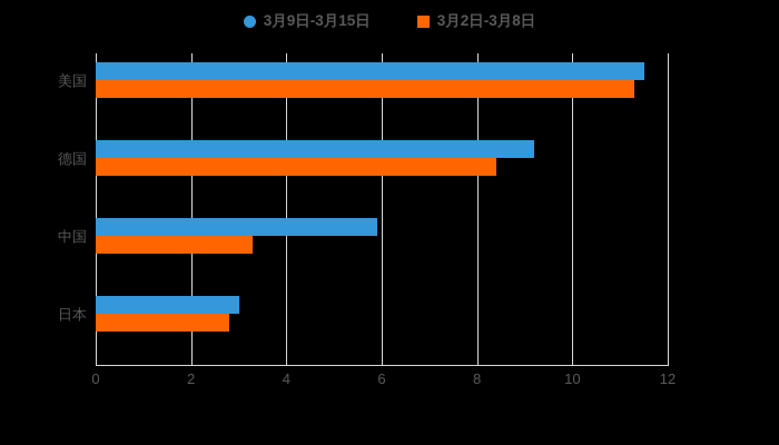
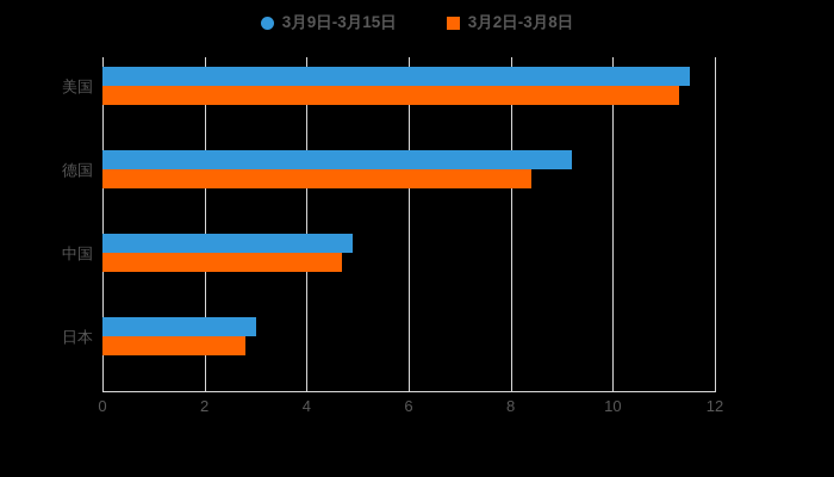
3月9日-3月15日/中国: 5.9 -> 4.9
3月2日-3月8日/中国: 3.3 -> 4.7
